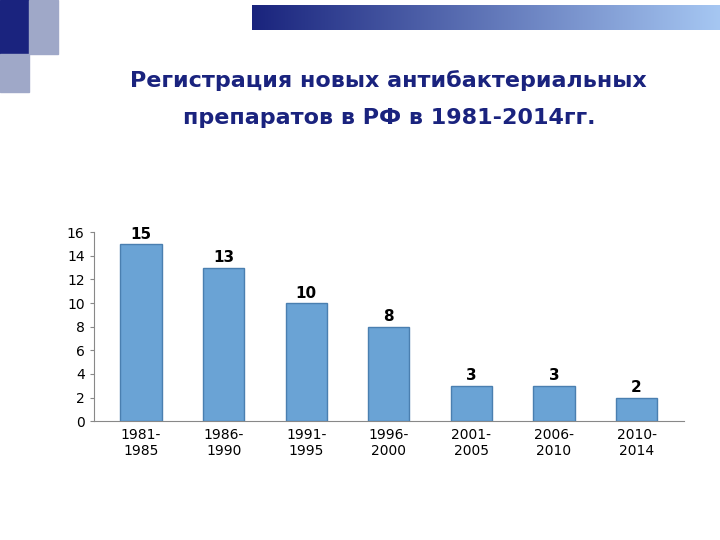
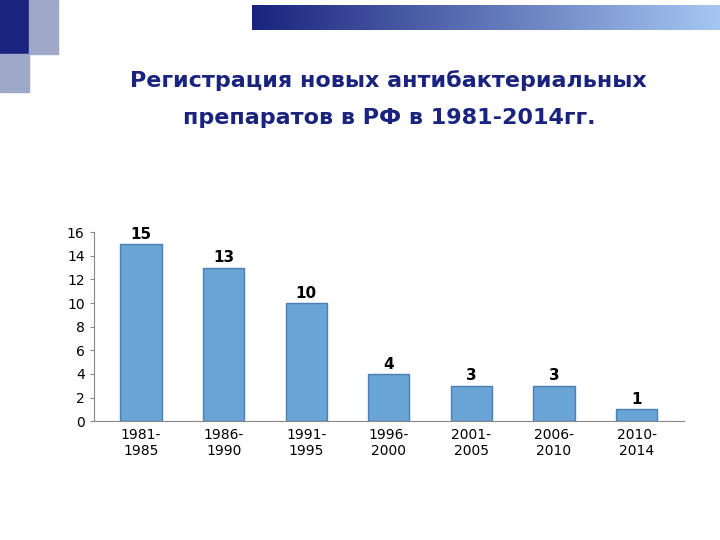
1996- 2000: 8 -> 4
2010- 2014: 2 -> 1
